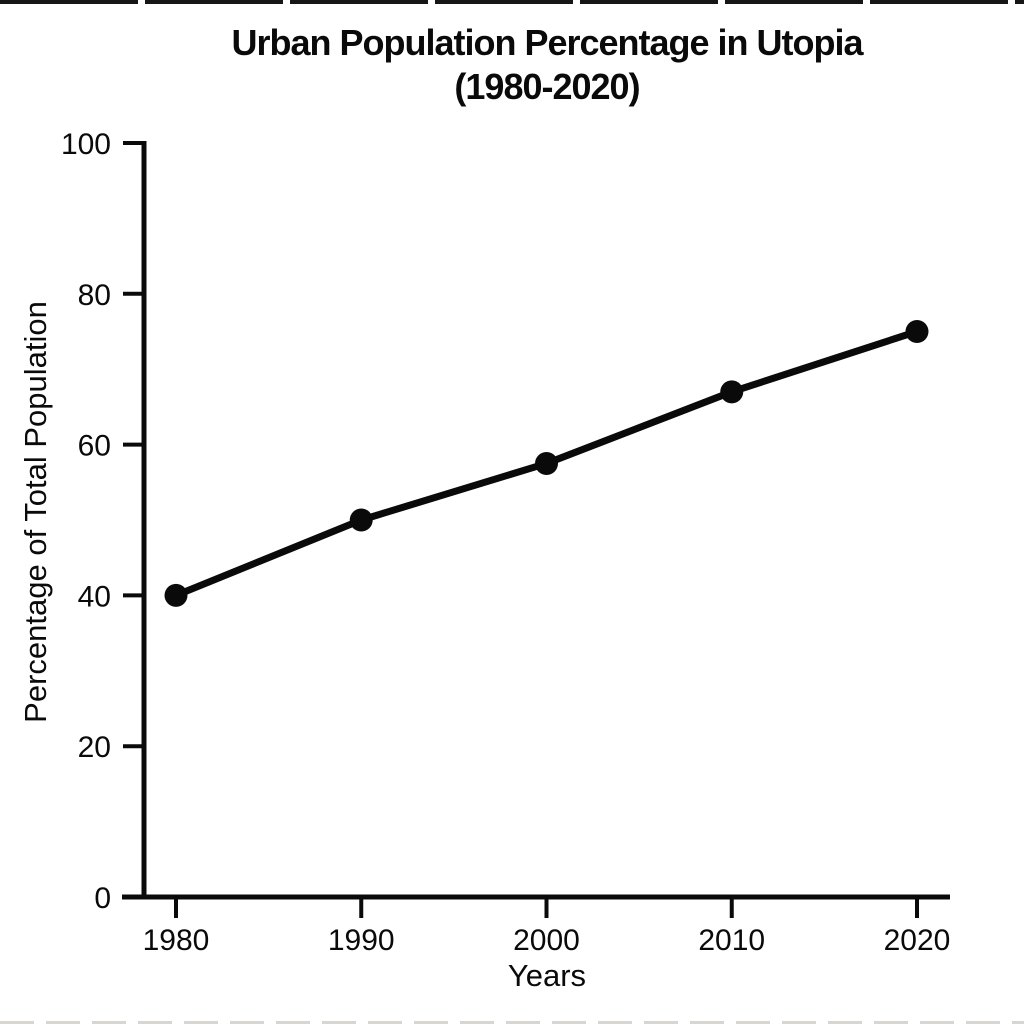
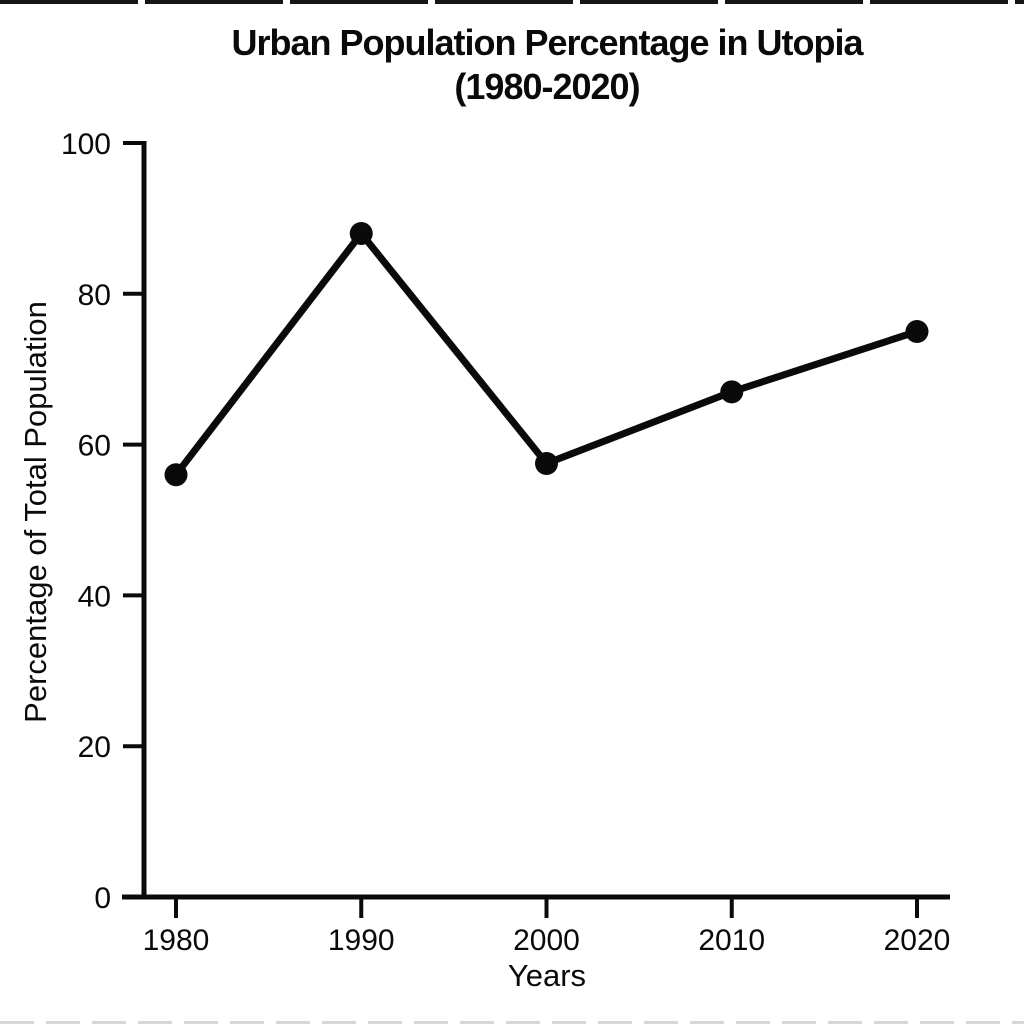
1980: 40 -> 56
1990: 50 -> 88
